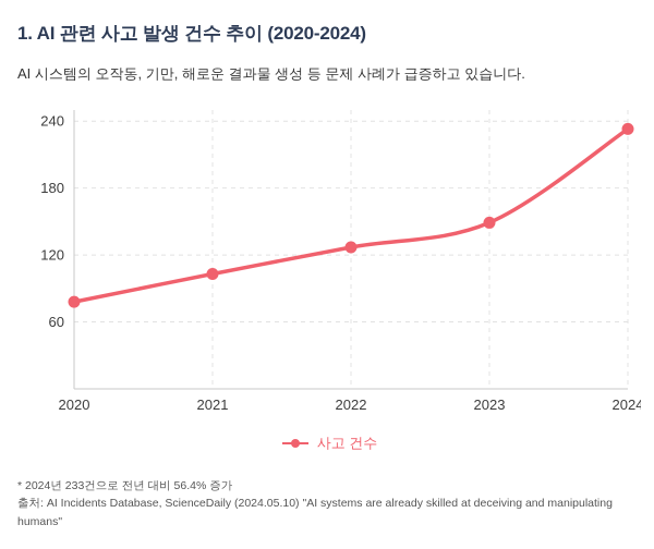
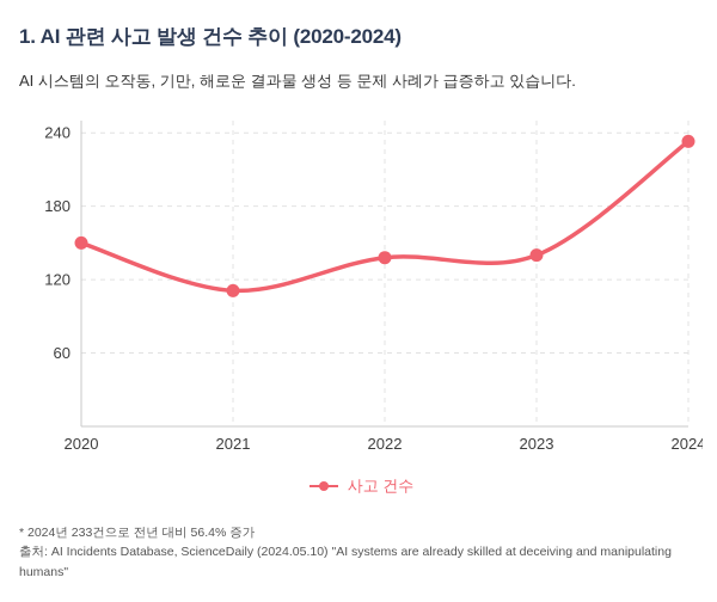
2020: 78 -> 150
2021: 103 -> 111
2022: 127 -> 138
2023: 149 -> 140
